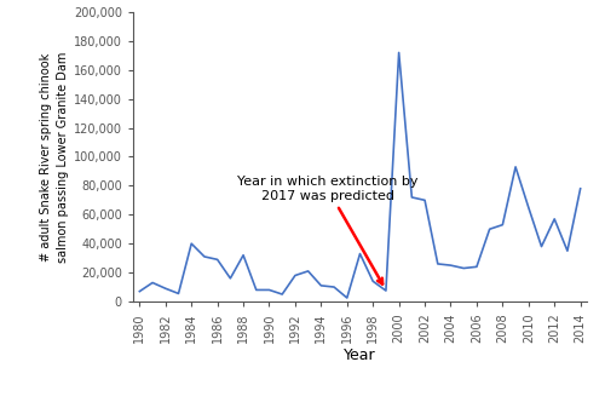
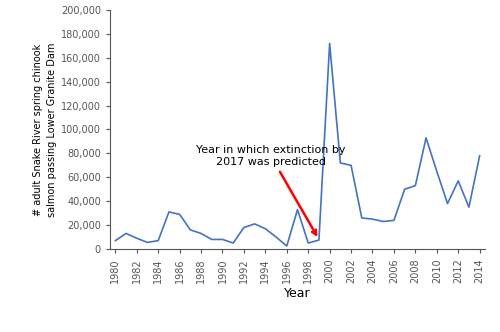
1984: 40,000 -> 7,000
1988: 32,000 -> 13,000
1994: 11,000 -> 17,000
1998: 14,000 -> 5,000
